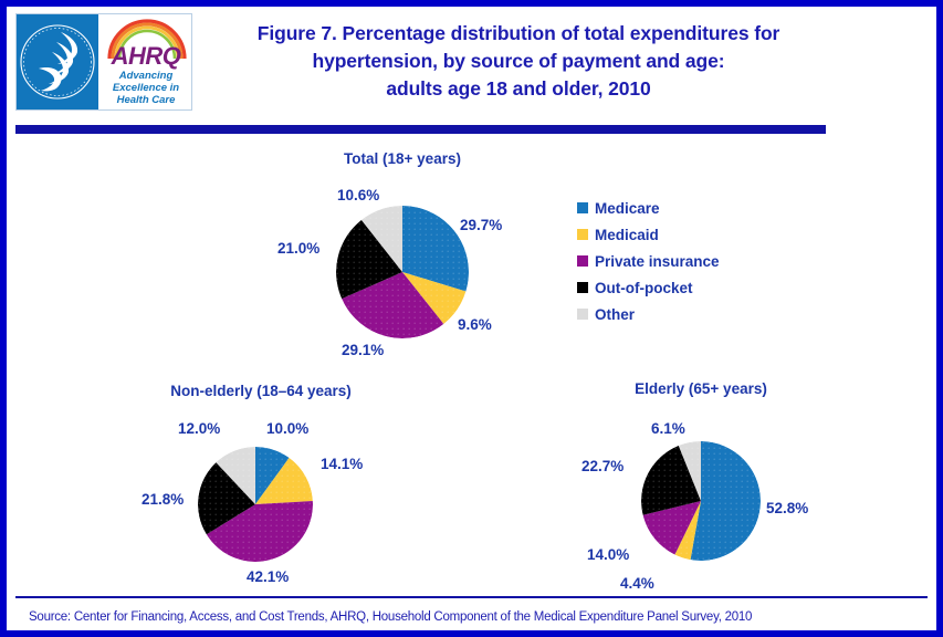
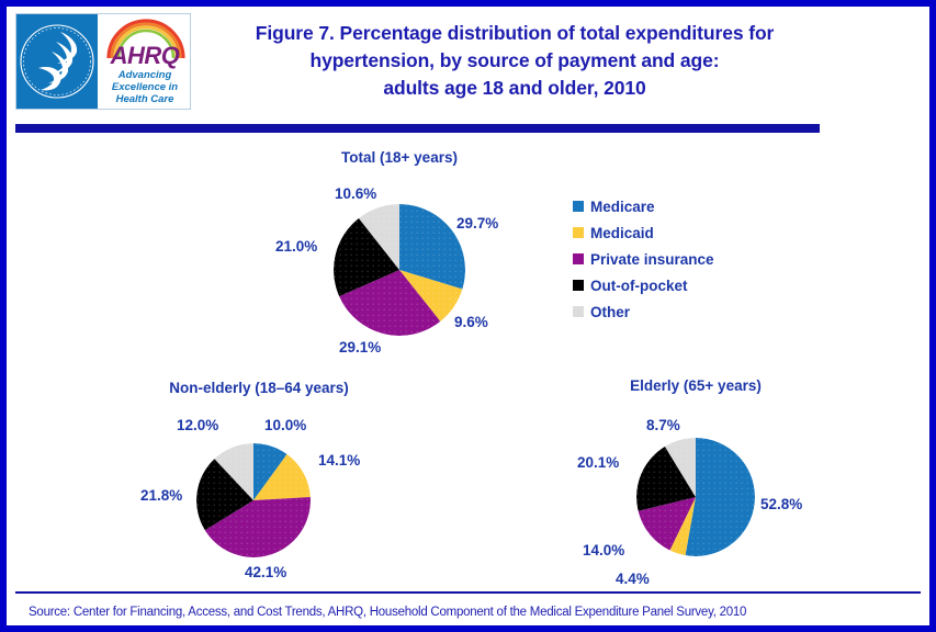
Elderly (65+ years)/Out-of-pocket: 22.7% -> 20.1%
Elderly (65+ years)/Other: 6.1% -> 8.7%
